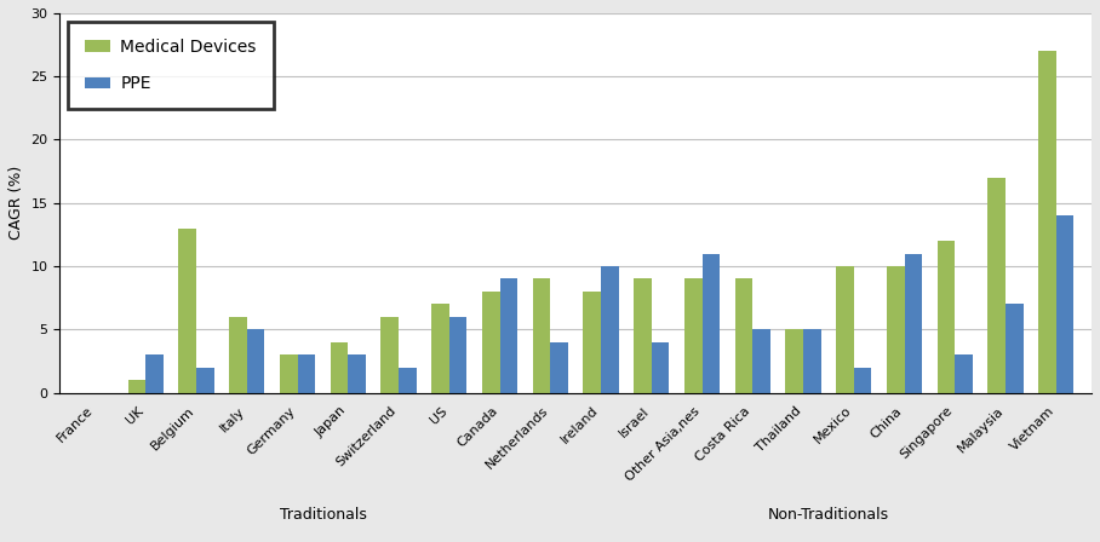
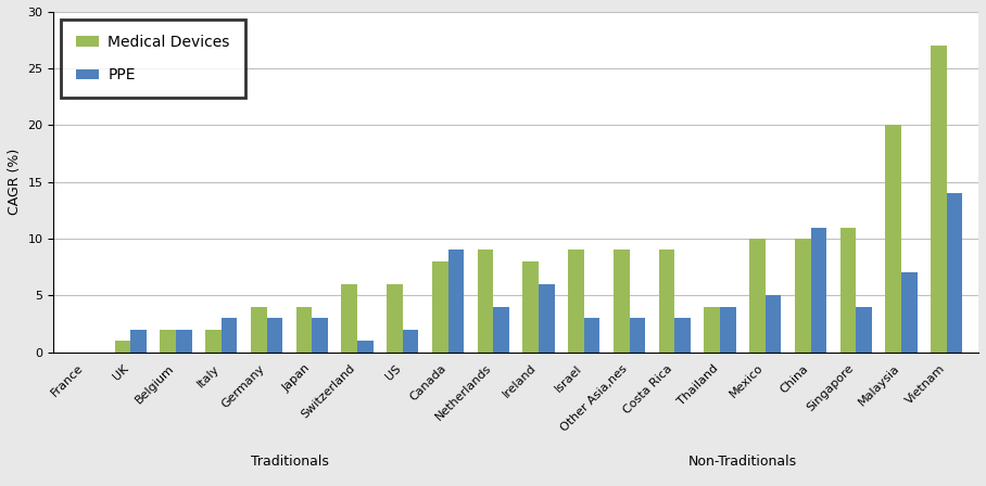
PPE/UK: 3 -> 2
Medical Devices/Belgium: 13 -> 2
Medical Devices/Italy: 6 -> 2
PPE/Italy: 5 -> 3
Medical Devices/Germany: 3 -> 4
PPE/Switzerland: 2 -> 1
Medical Devices/US: 7 -> 6
PPE/US: 6 -> 2
PPE/Ireland: 10 -> 6
PPE/Israel: 4 -> 3
PPE/Other Asia,nes: 11 -> 3
PPE/Costa Rica: 5 -> 3
Medical Devices/Thailand: 5 -> 4
PPE/Thailand: 5 -> 4
PPE/Mexico: 2 -> 5
Medical Devices/Singapore: 12 -> 11
PPE/Singapore: 3 -> 4
Medical Devices/Malaysia: 17 -> 20
